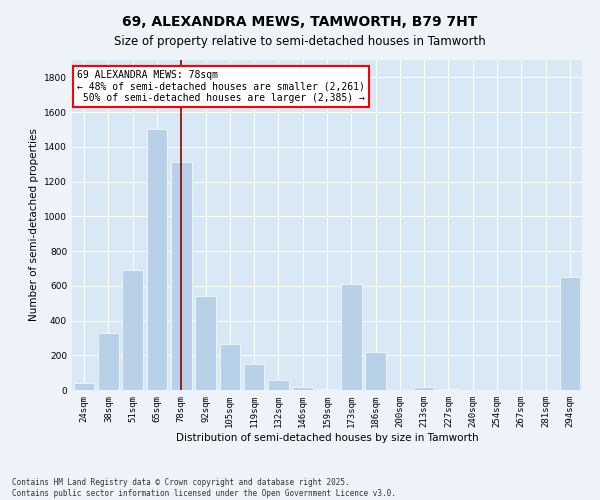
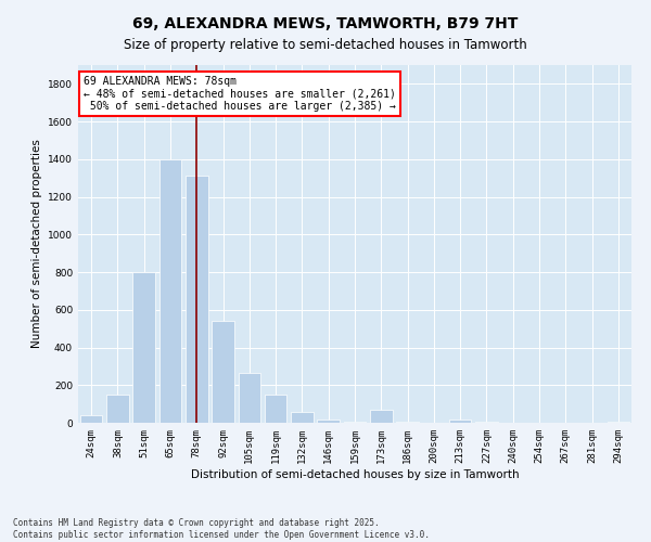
38sqm: 330 -> 150
51sqm: 690 -> 800
65sqm: 1500 -> 1400
173sqm: 610 -> 70
186sqm: 220 -> 0
294sqm: 650 -> 0
